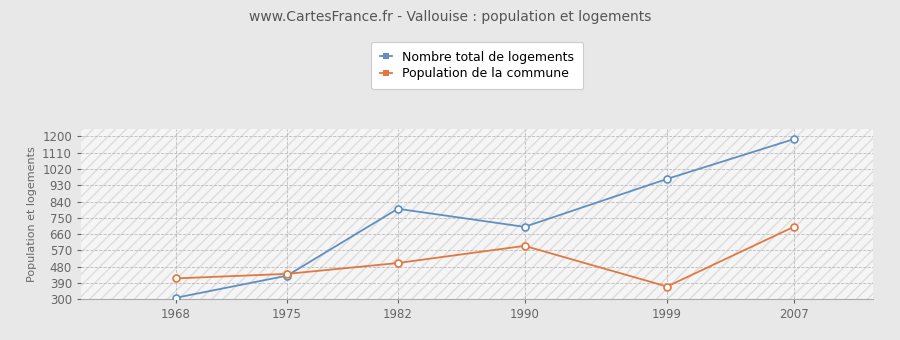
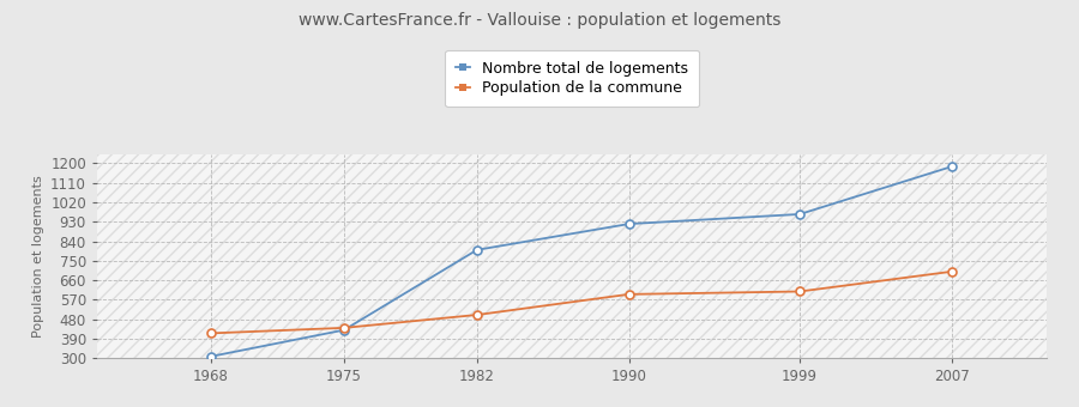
Nombre total de logements/1990: 700 -> 920
Population de la commune/1999: 370 -> 610
